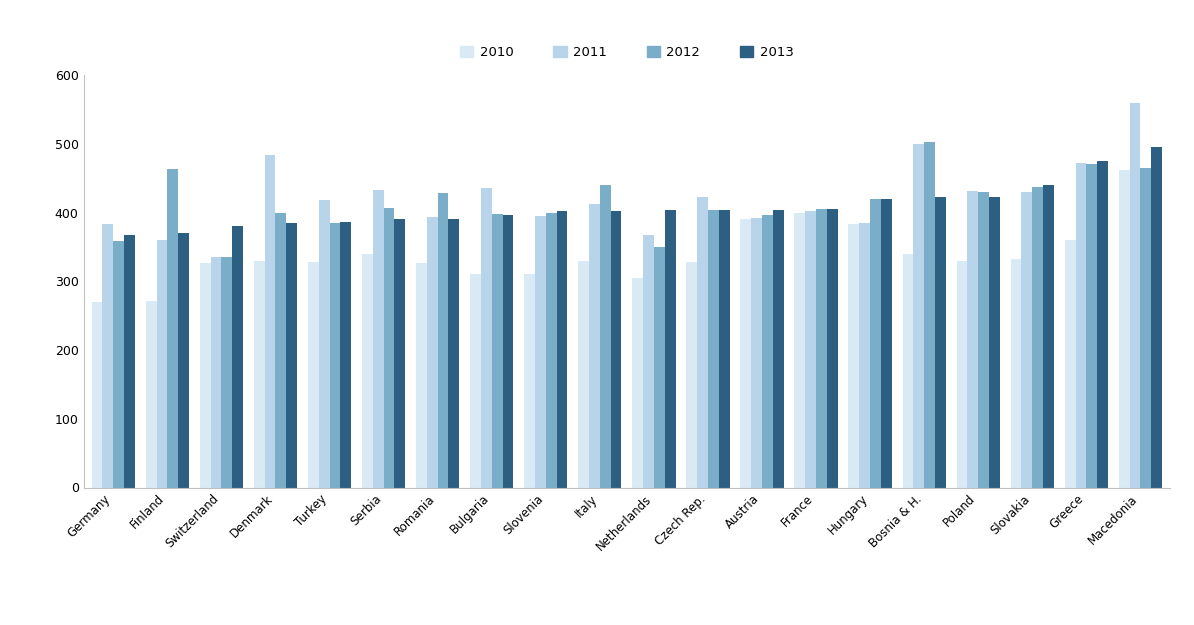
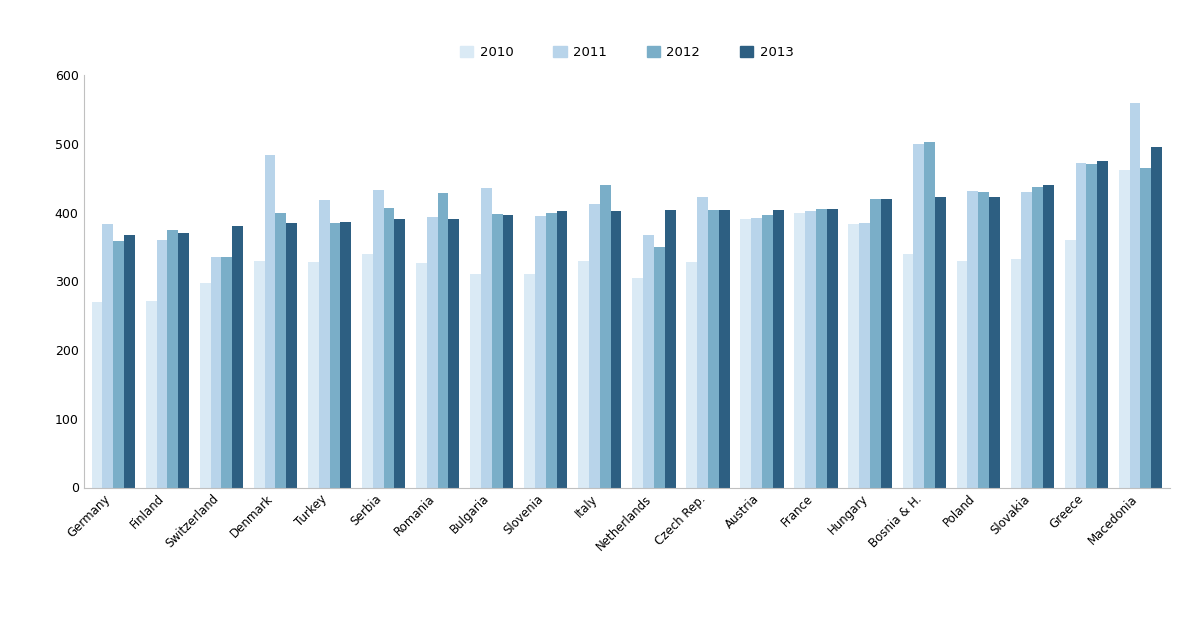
2012/Finland: 464 -> 375
2010/Switzerland: 326 -> 298
